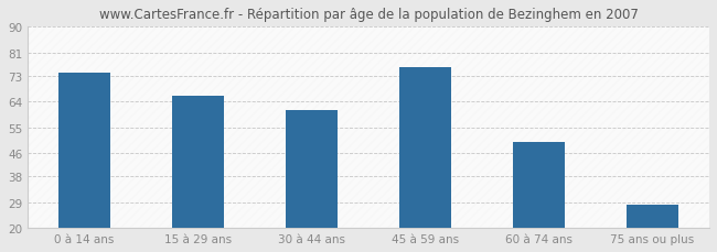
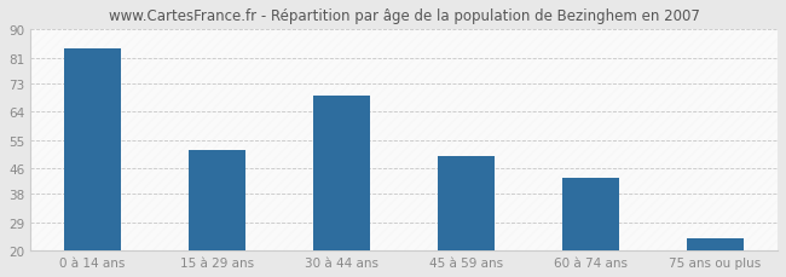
0 à 14 ans: 74 -> 84
15 à 29 ans: 66 -> 52
30 à 44 ans: 61 -> 69
45 à 59 ans: 76 -> 50
60 à 74 ans: 50 -> 43
75 ans ou plus: 28 -> 24
